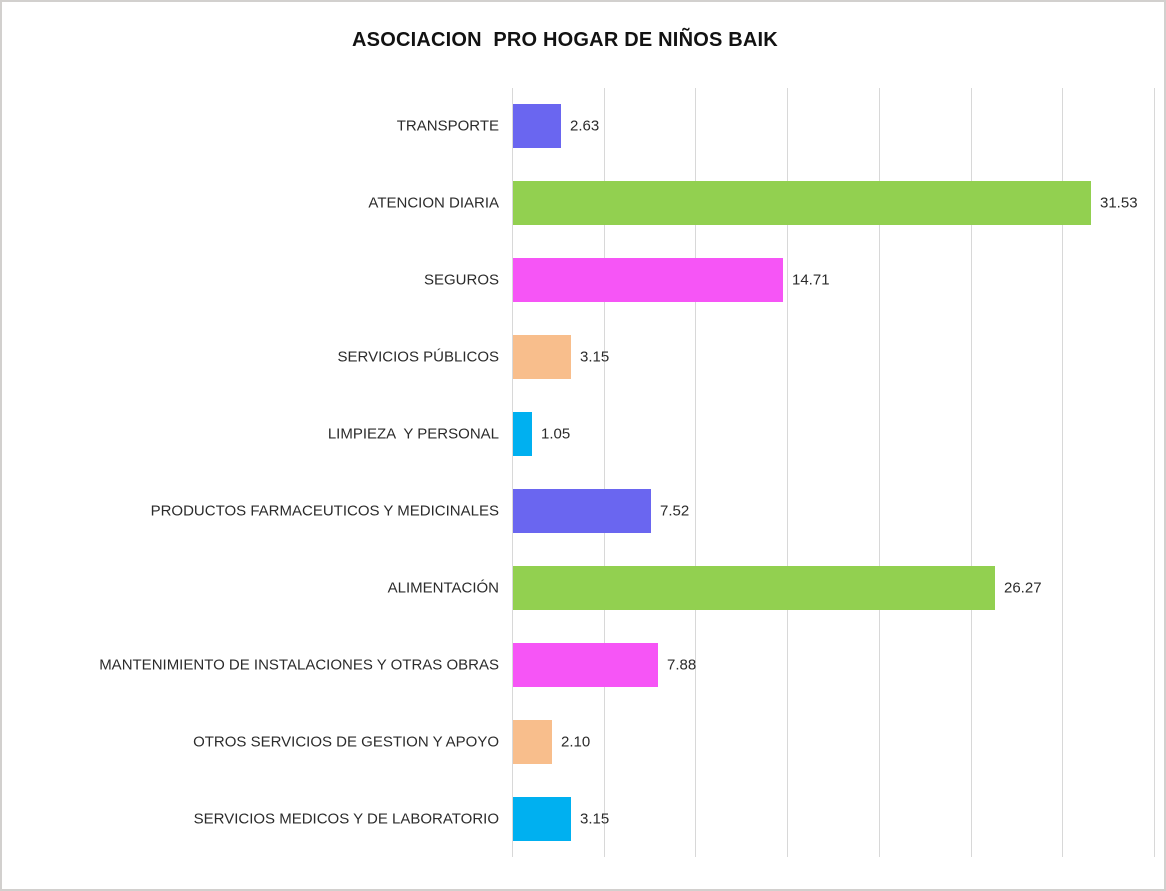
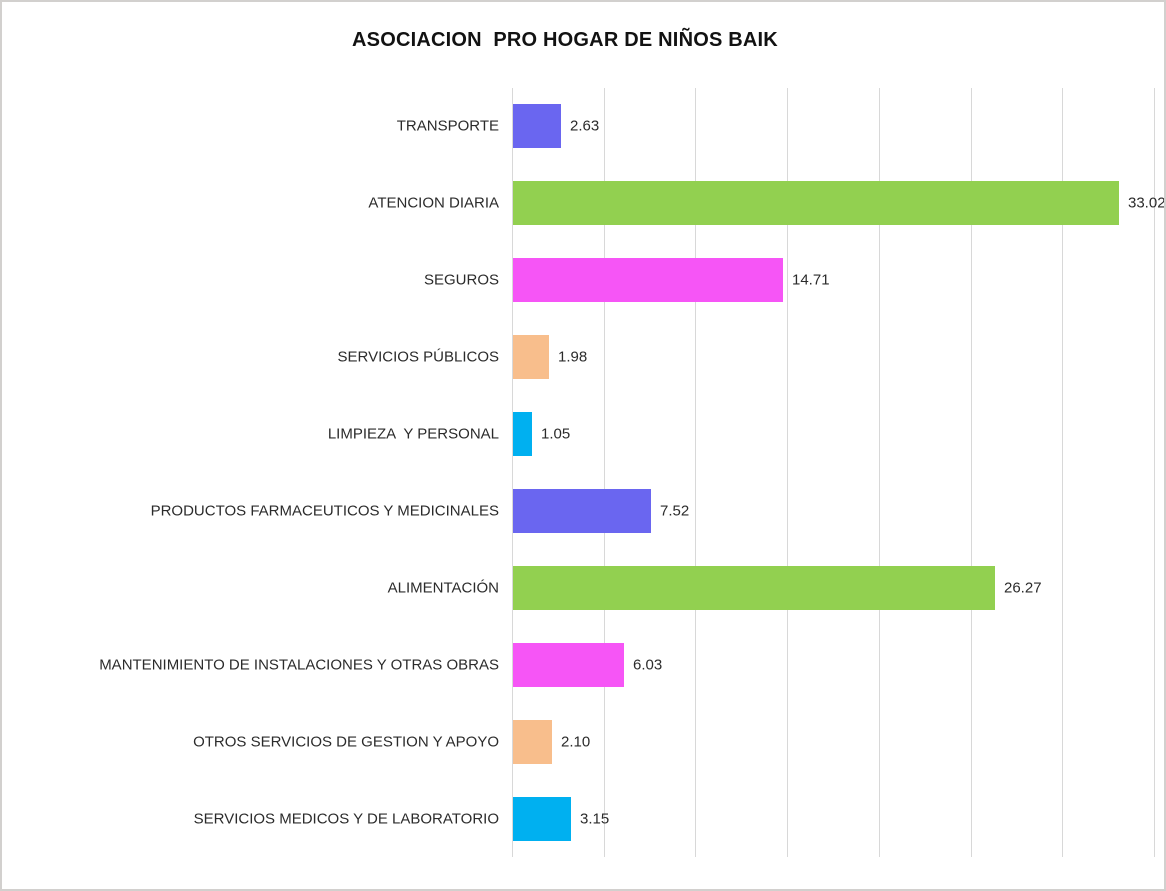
ATENCION DIARIA: 31.53 -> 33.02
SERVICIOS PÚBLICOS: 3.15 -> 1.98
MANTENIMIENTO DE INSTALACIONES Y OTRAS OBRAS: 7.88 -> 6.03
